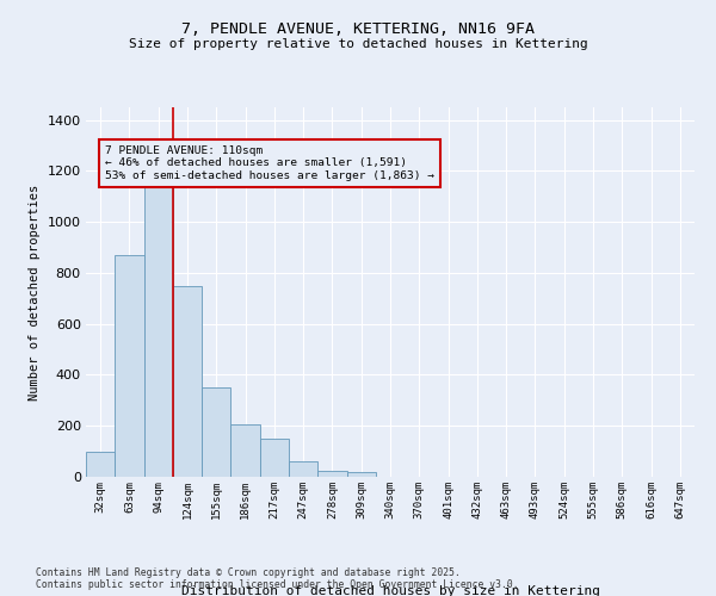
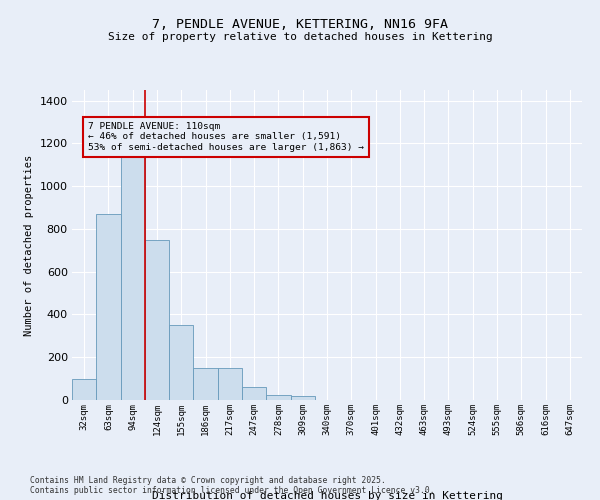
186sqm: 205 -> 150
